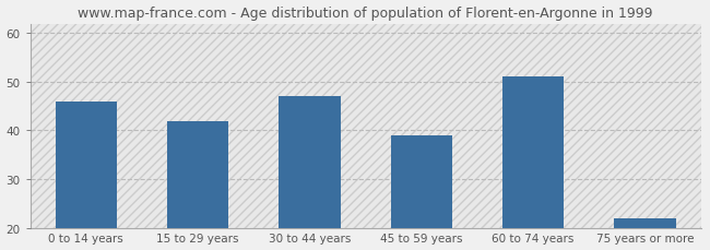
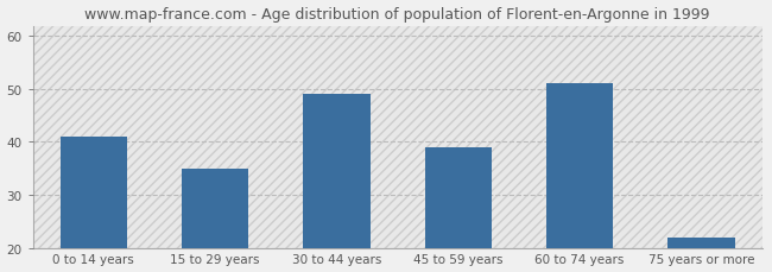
0 to 14 years: 46 -> 41
15 to 29 years: 42 -> 35
30 to 44 years: 47 -> 49
